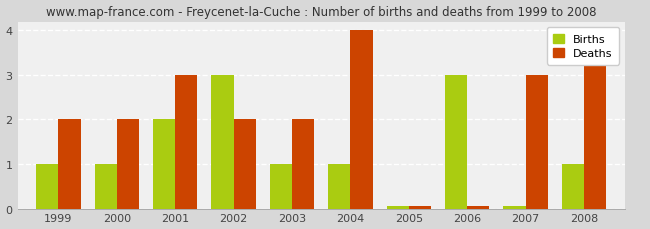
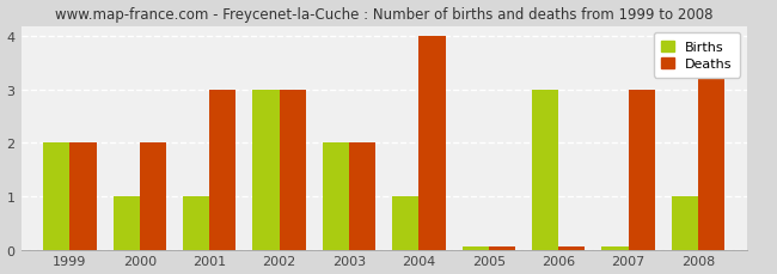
Births/1999: 1.00 -> 2.00
Births/2001: 2.00 -> 1.00
Deaths/2002: 2.00 -> 3.00
Births/2003: 1.00 -> 2.00
